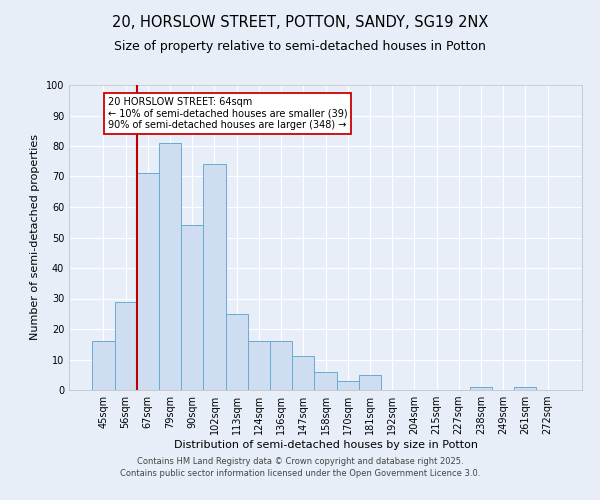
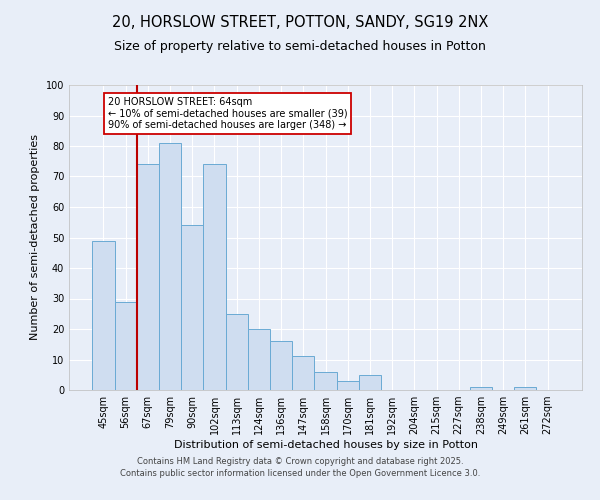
45sqm: 16 -> 49
67sqm: 71 -> 74
124sqm: 16 -> 20
